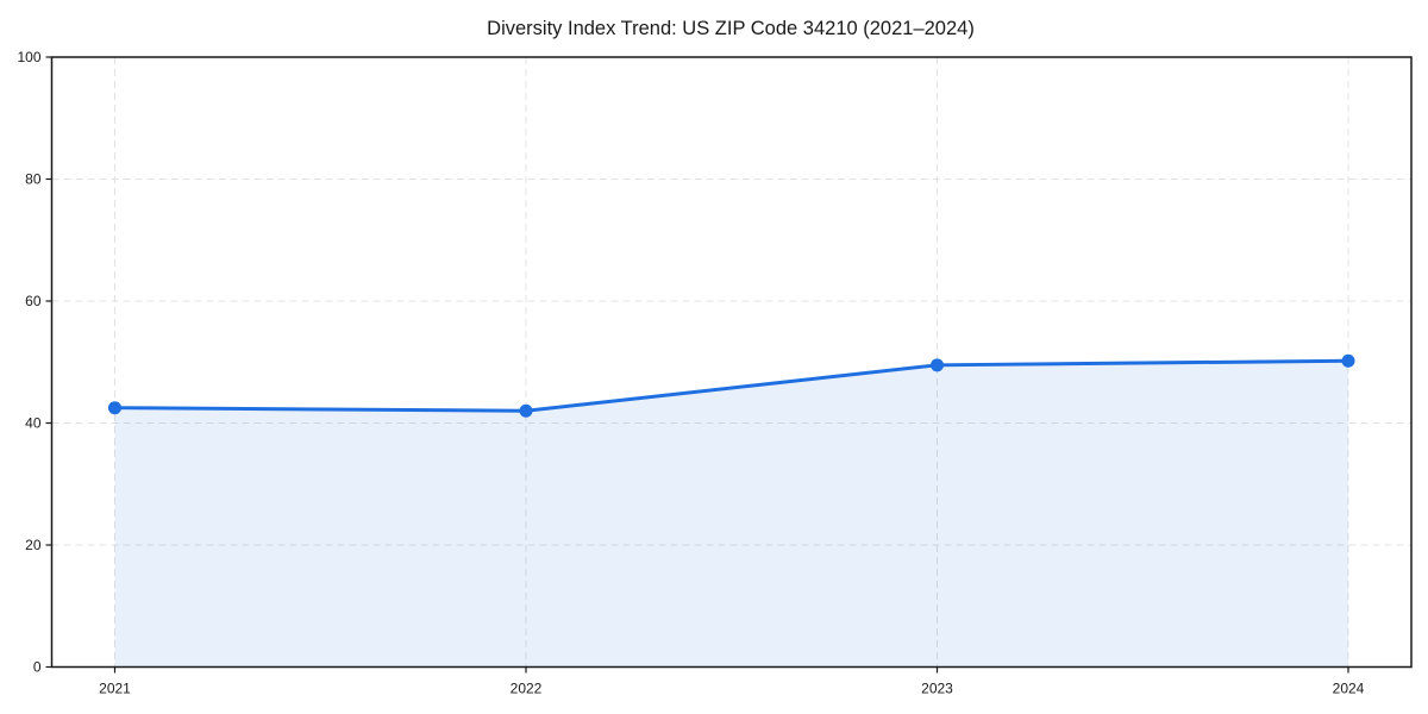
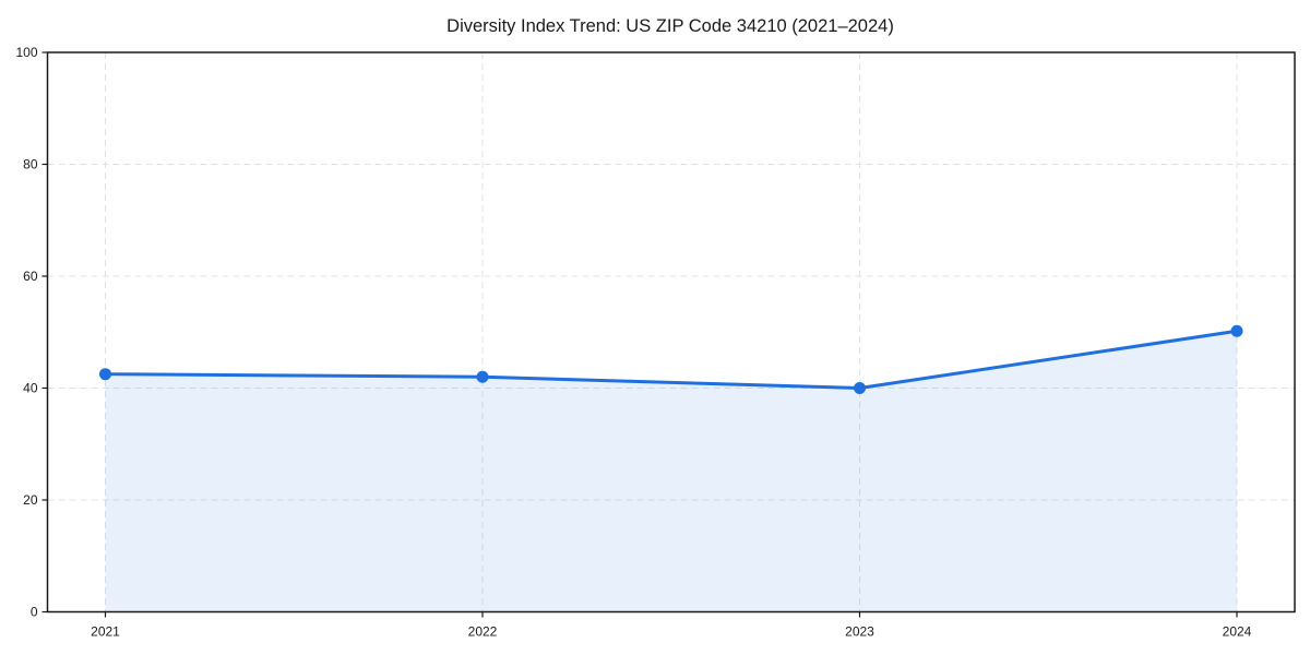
2023: 50 -> 40
